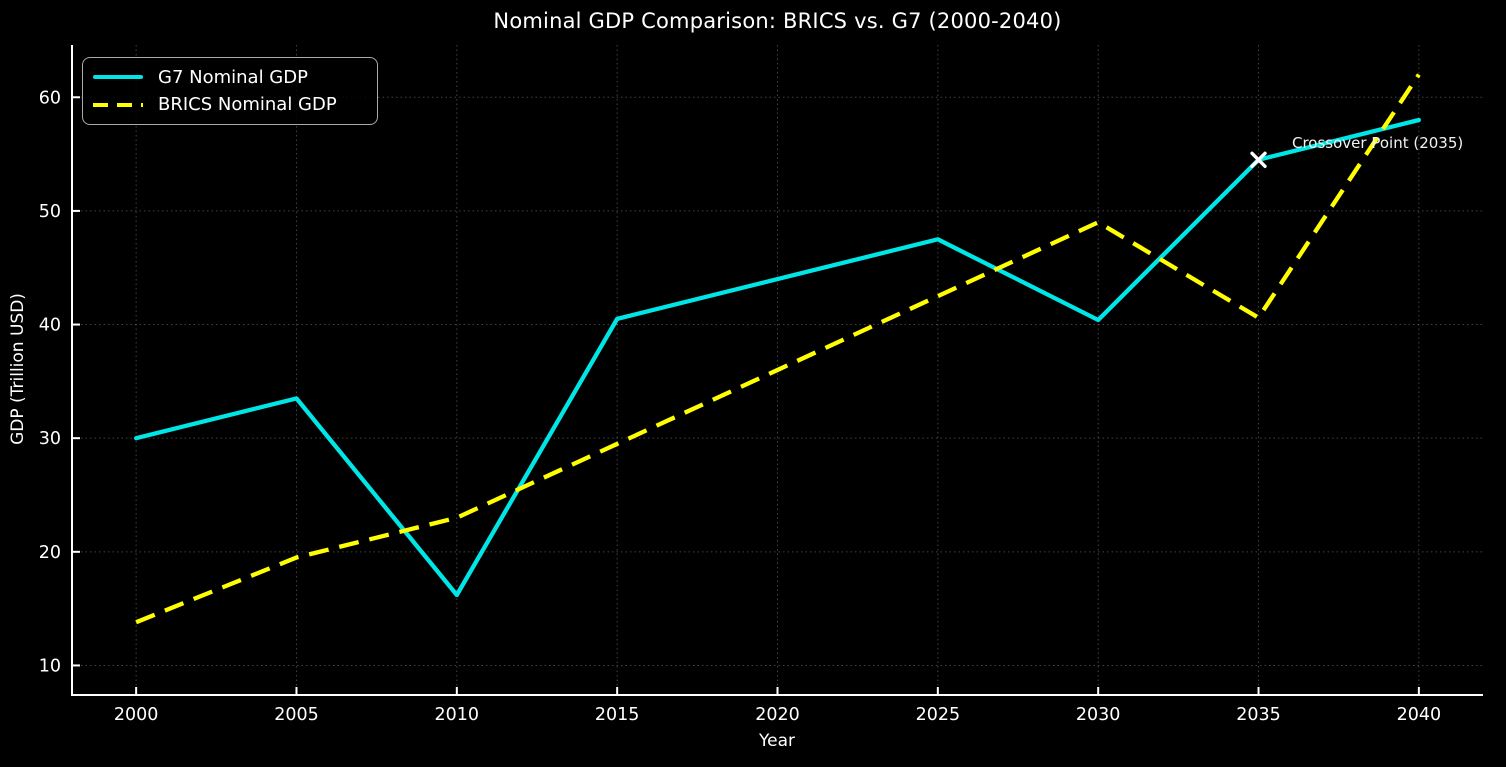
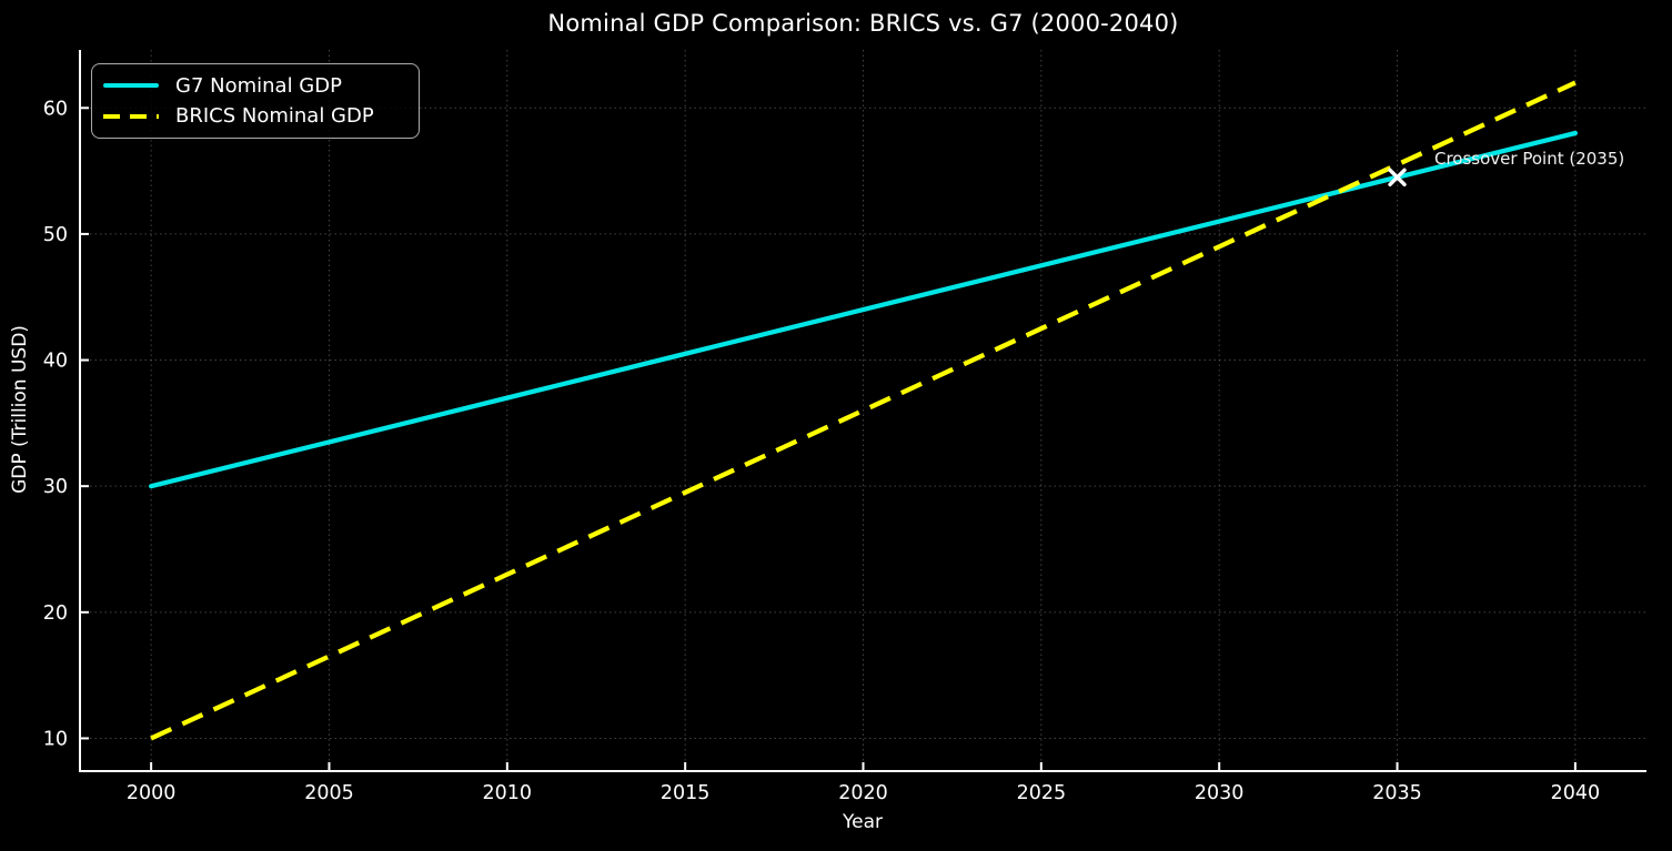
BRICS Nominal GDP/2000: 13.8 -> 10.0
BRICS Nominal GDP/2005: 19.5 -> 16.5
G7 Nominal GDP/2010: 16.2 -> 37.0
G7 Nominal GDP/2030: 40.4 -> 51.0
BRICS Nominal GDP/2035: 40.6 -> 55.5
